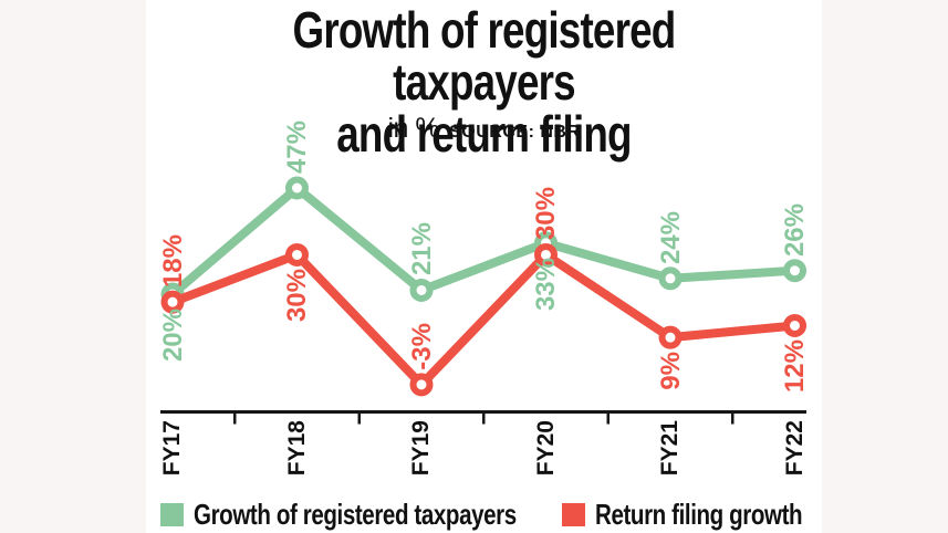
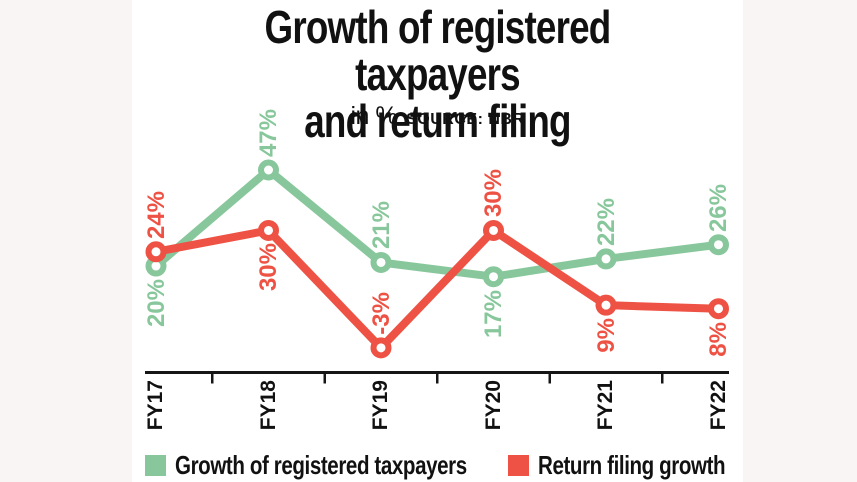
Return filing growth/FY17: 18% -> 24%
Growth of registered taxpayers/FY20: 33% -> 17%
Growth of registered taxpayers/FY21: 24% -> 22%
Return filing growth/FY22: 12% -> 8%
